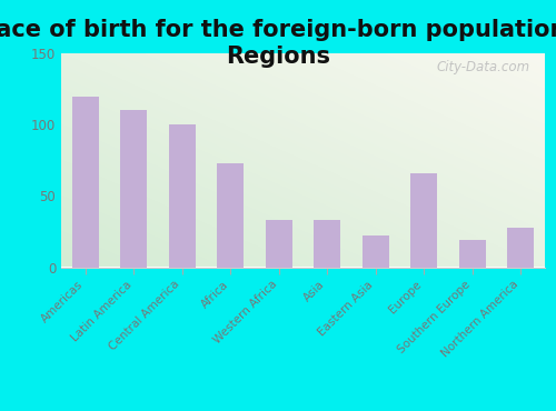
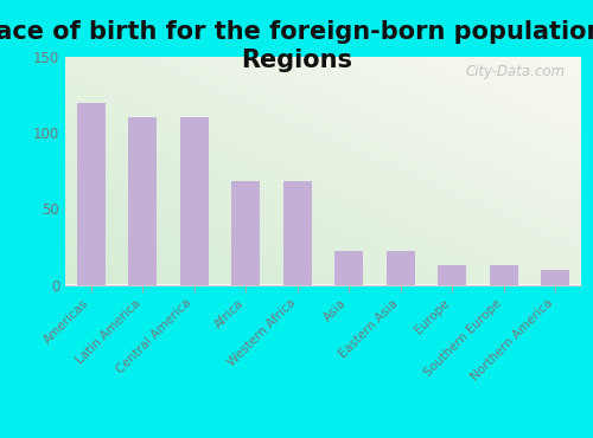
Central America: 100 -> 110
Africa: 73 -> 68
Western Africa: 33 -> 68
Asia: 33 -> 22
Europe: 66 -> 13
Southern Europe: 19 -> 13
Northern America: 28 -> 10
